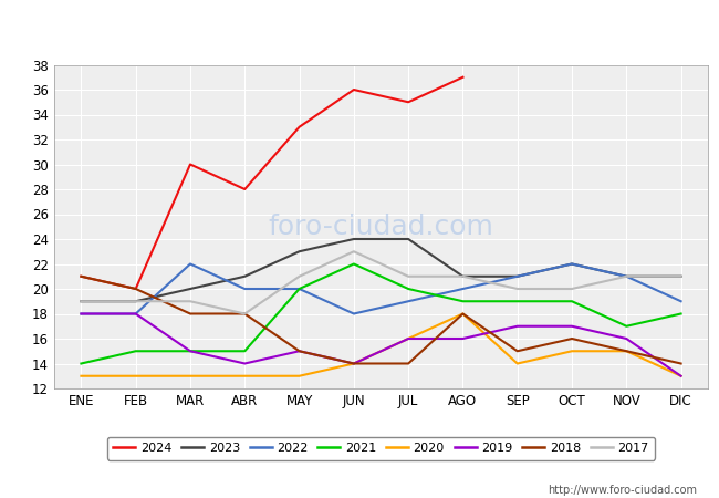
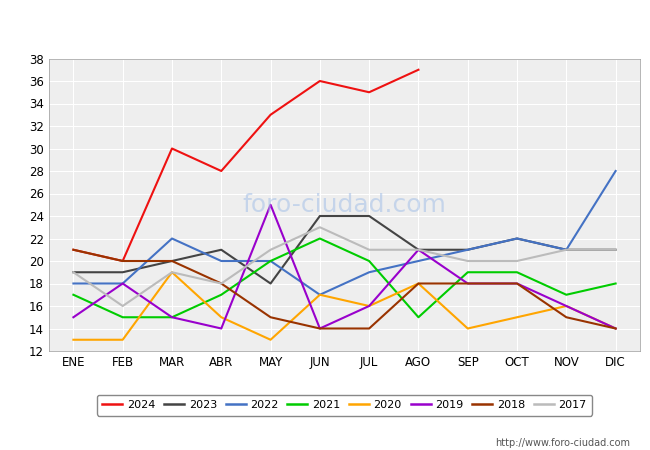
2021/ENE: 14 -> 17
2019/ENE: 18 -> 15
2017/FEB: 19 -> 16
2020/MAR: 13 -> 19
2018/MAR: 18 -> 20
2021/ABR: 15 -> 17
2020/ABR: 13 -> 15
2023/MAY: 23 -> 18
2019/MAY: 15 -> 25
2022/JUN: 18 -> 17
2020/JUN: 14 -> 17
2021/AGO: 19 -> 15
2019/AGO: 16 -> 21
2019/SEP: 17 -> 18
2018/SEP: 15 -> 18
2019/OCT: 17 -> 18
2018/OCT: 16 -> 18
2020/NOV: 15 -> 16
2022/DIC: 19 -> 28
2020/DIC: 13 -> 14
2019/DIC: 13 -> 14
